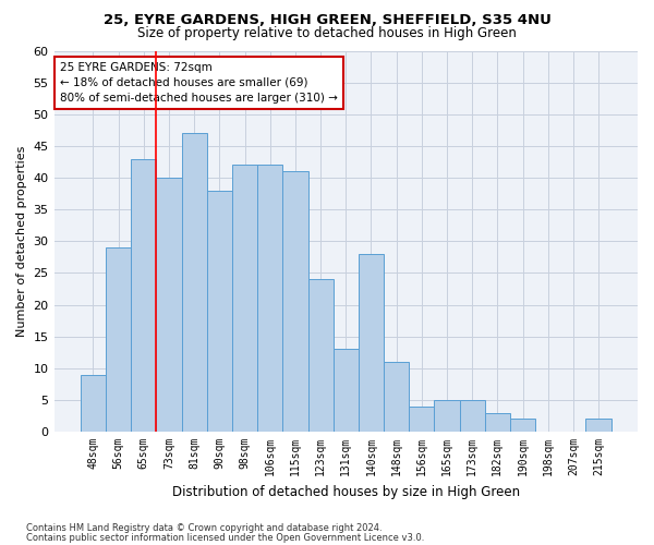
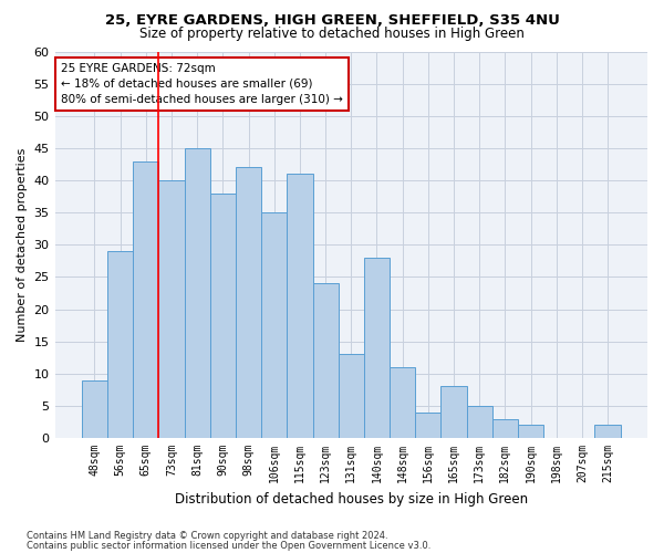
81sqm: 47 -> 45
106sqm: 42 -> 35
165sqm: 5 -> 8
